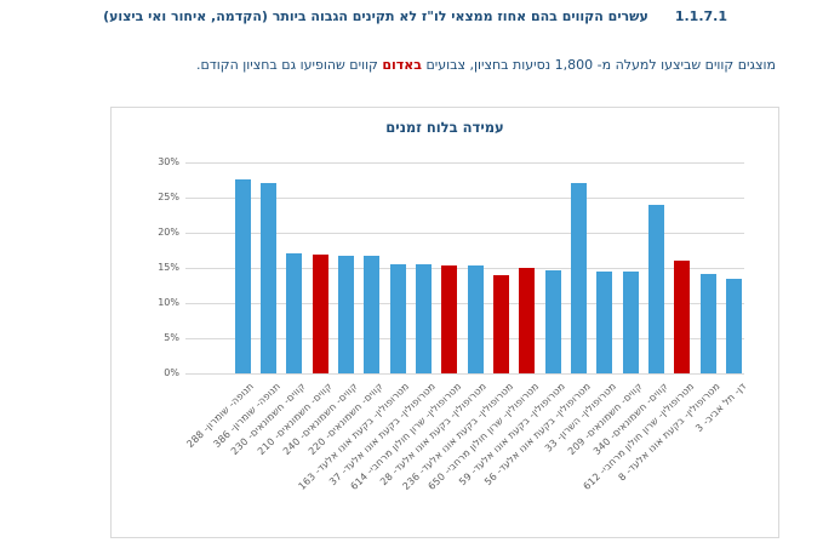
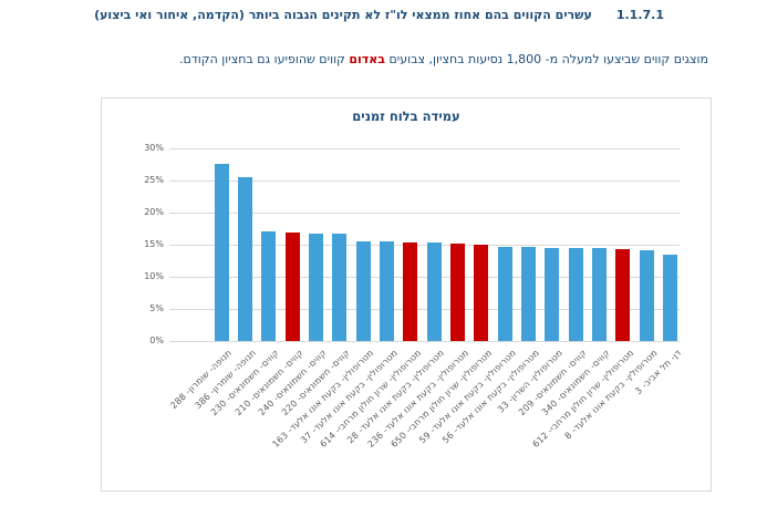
תנופה- שומרון- 386: 27% -> 26%
מטרופולין- בקעת אונו אלעד- 236: 14% -> 15%
מטרופולין- בקעת אונו אלעד- 56: 27% -> 15%
קווים- חשמונאים- 340: 24% -> 14%
מטרופולין- שרון חולון מרחבי- 612: 16% -> 14%
